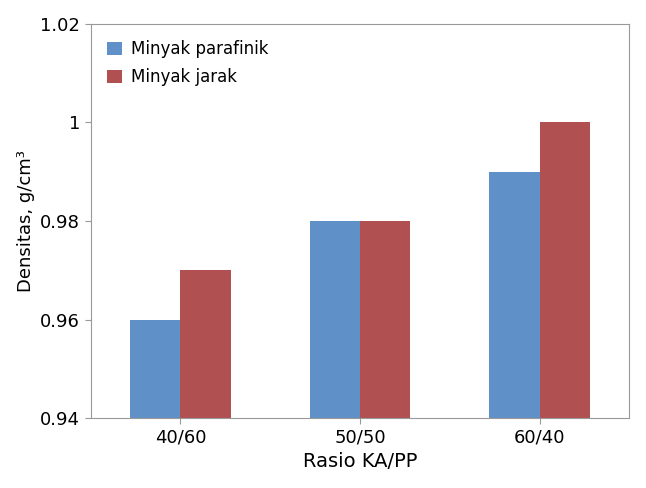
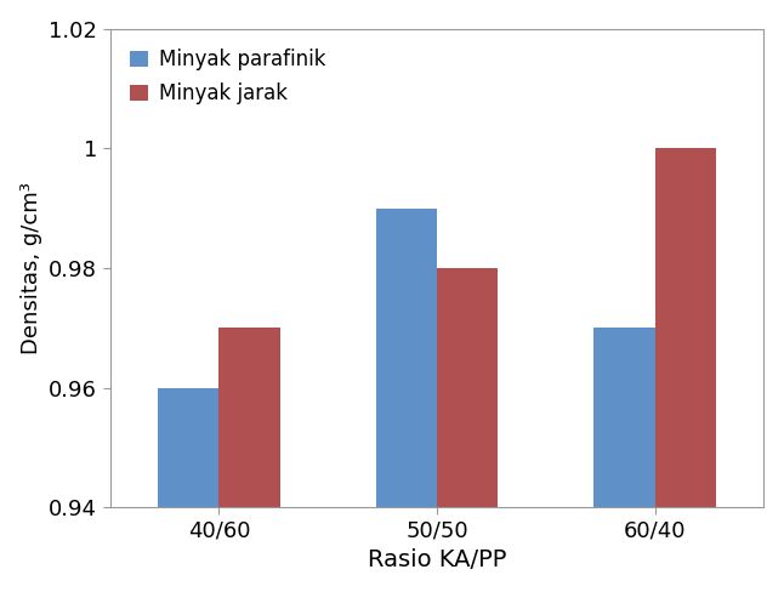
Minyak parafinik/50/50: 0.98 -> 0.99
Minyak parafinik/60/40: 0.99 -> 0.97
